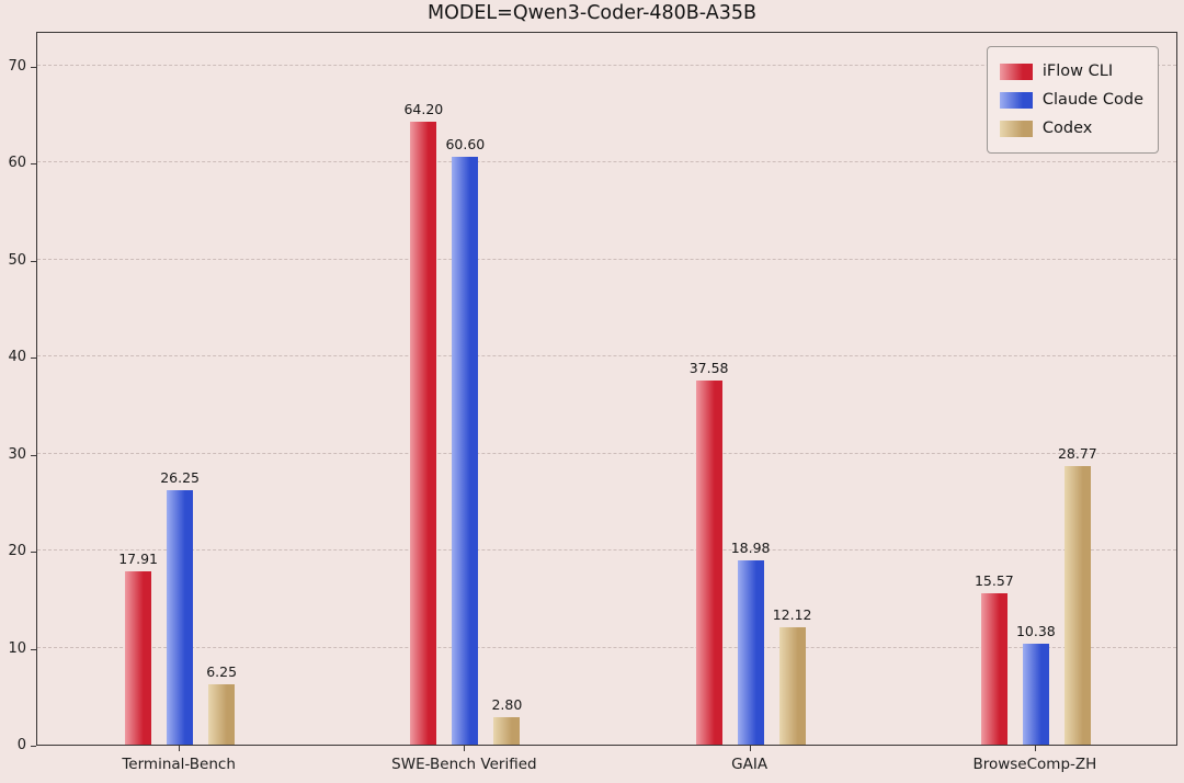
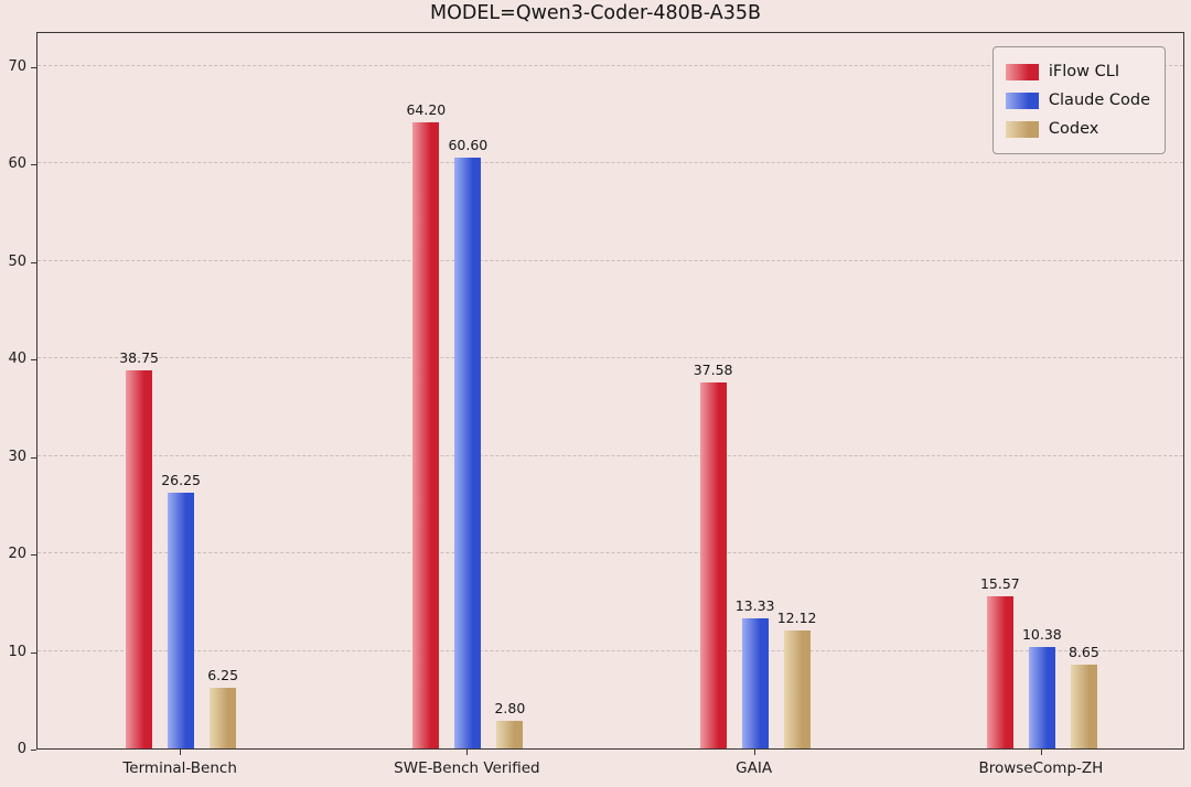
iFlow CLI/Terminal-Bench: 17.91 -> 38.75
Claude Code/GAIA: 18.98 -> 13.33
Codex/BrowseComp-ZH: 28.77 -> 8.65
